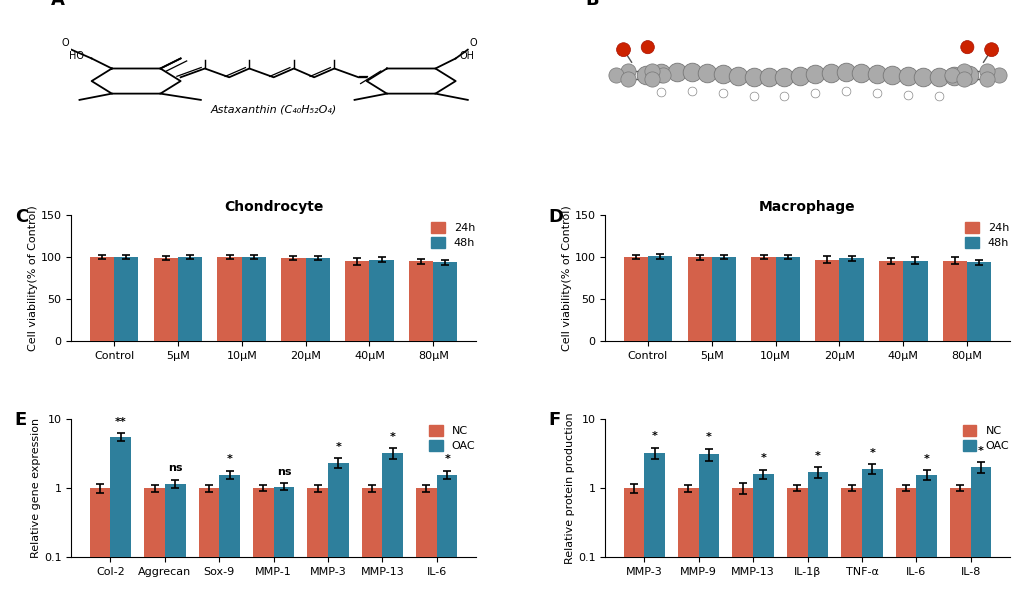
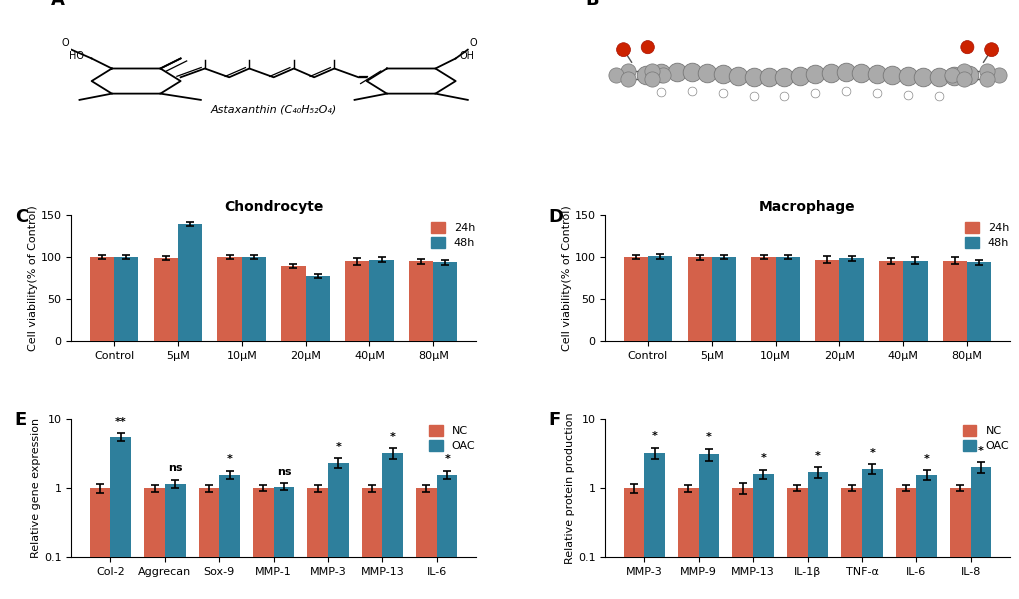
Chondrocyte/48h/5μM: 100 -> 140
Chondrocyte/24h/20μM: 99 -> 90
Chondrocyte/48h/20μM: 99 -> 78
